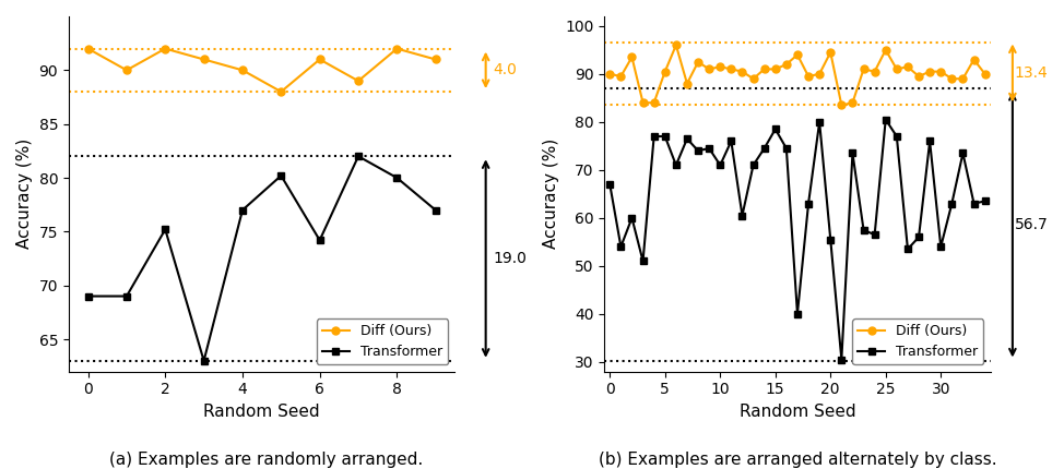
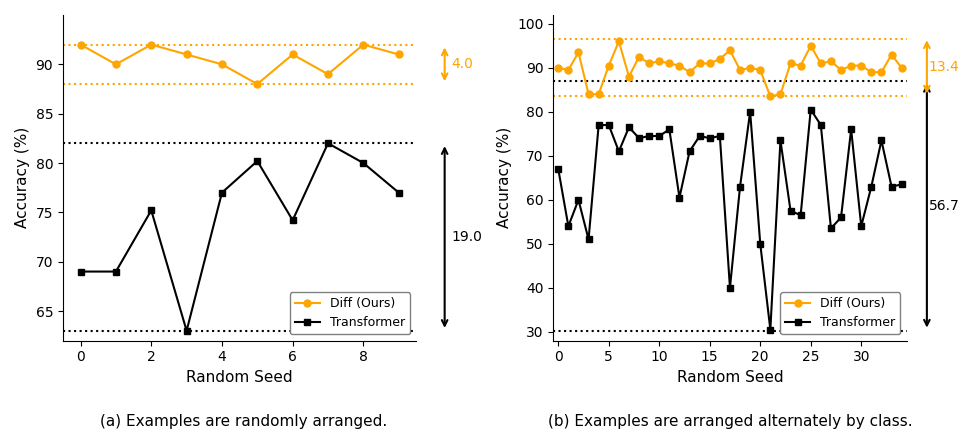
Transformer/10: 71.0 -> 74.5
Transformer/15: 78.5 -> 74.0
Diff (Ours)/20: 94.5 -> 89.5
Transformer/20: 55.5 -> 50.0
